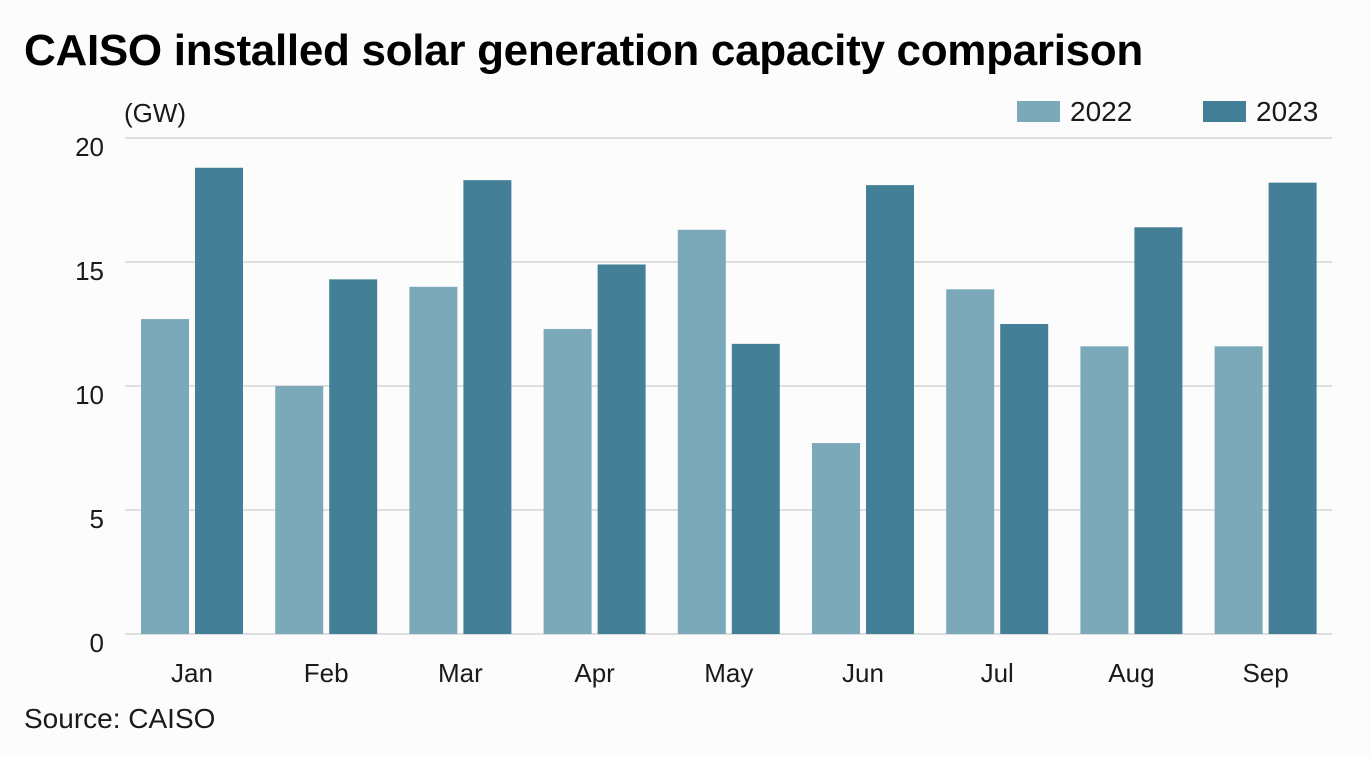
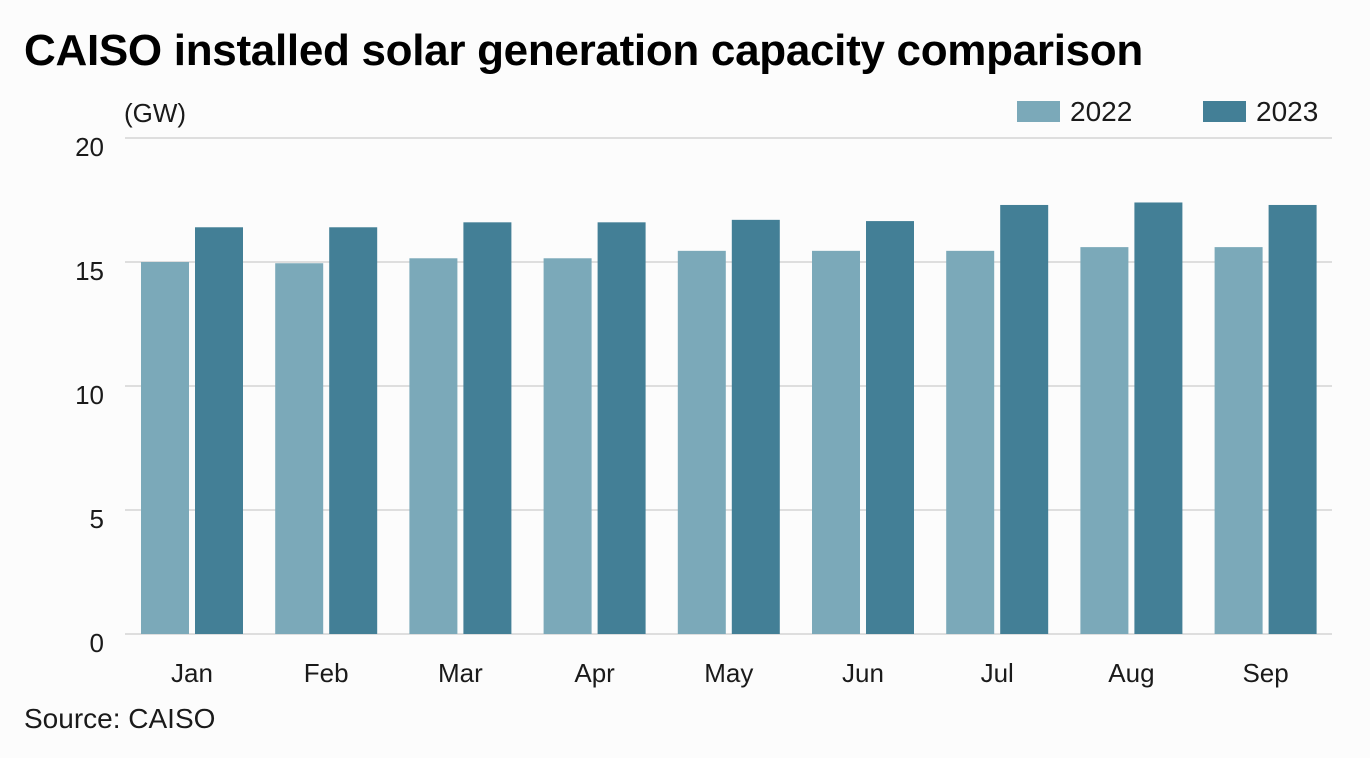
2022/Jan: 12.7 -> 15.0
2023/Jan: 18.8 -> 16.4
2022/Feb: 10.0 -> 14.9
2023/Feb: 14.3 -> 16.4
2022/Mar: 14.0 -> 15.2
2023/Mar: 18.3 -> 16.6
2022/Apr: 12.3 -> 15.2
2023/Apr: 14.9 -> 16.6
2022/May: 16.3 -> 15.4
2023/May: 11.7 -> 16.7
2022/Jun: 7.7 -> 15.4
2023/Jun: 18.1 -> 16.6
2022/Jul: 13.9 -> 15.4
2023/Jul: 12.5 -> 17.3
2022/Aug: 11.6 -> 15.6
2023/Aug: 16.4 -> 17.4
2022/Sep: 11.6 -> 15.6
2023/Sep: 18.2 -> 17.3
